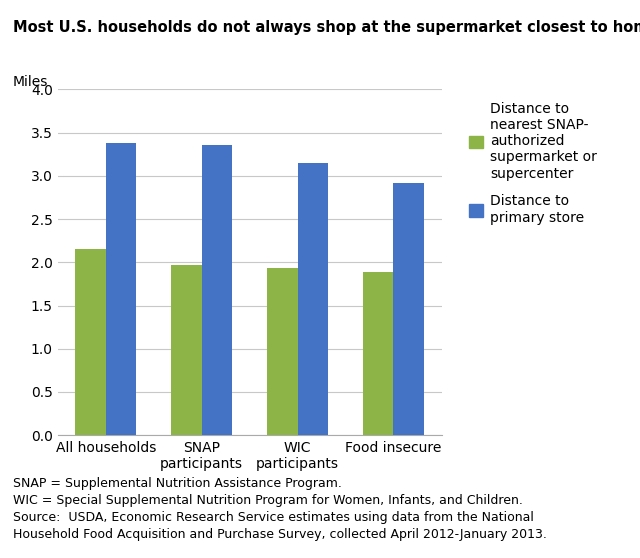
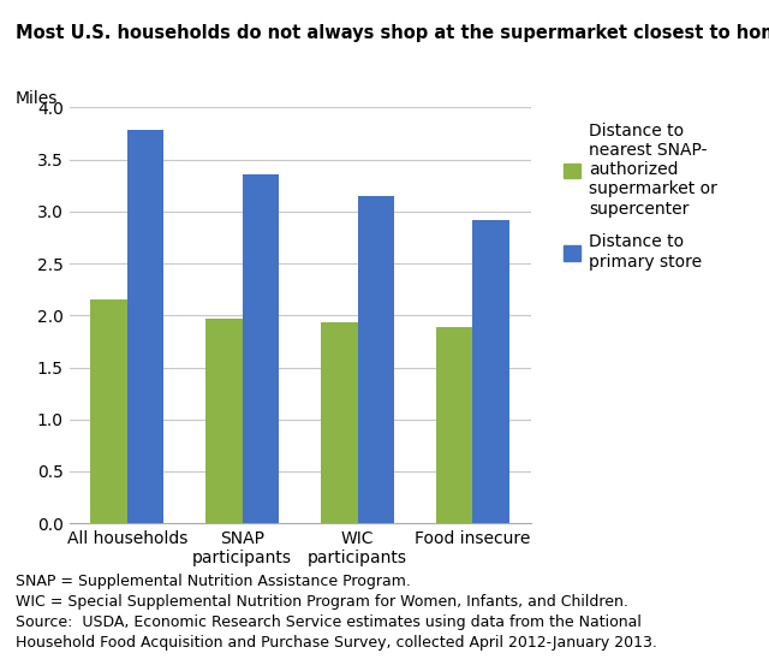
Distance to primary store/All households: 3.38 -> 3.78
